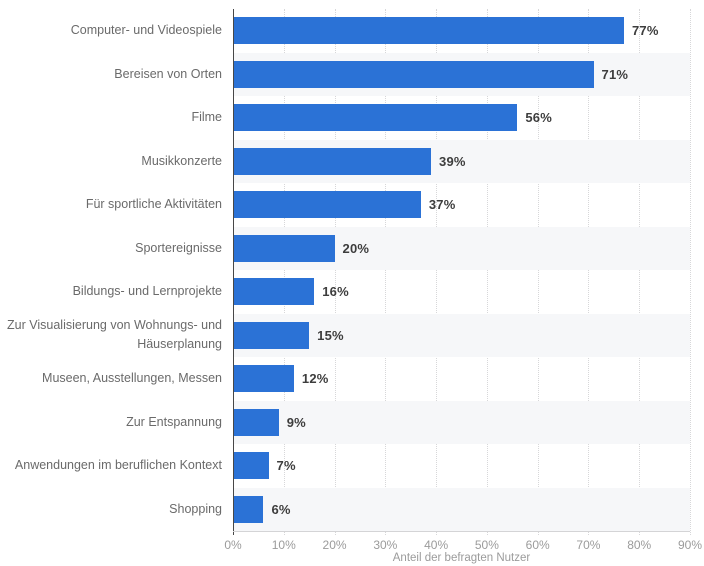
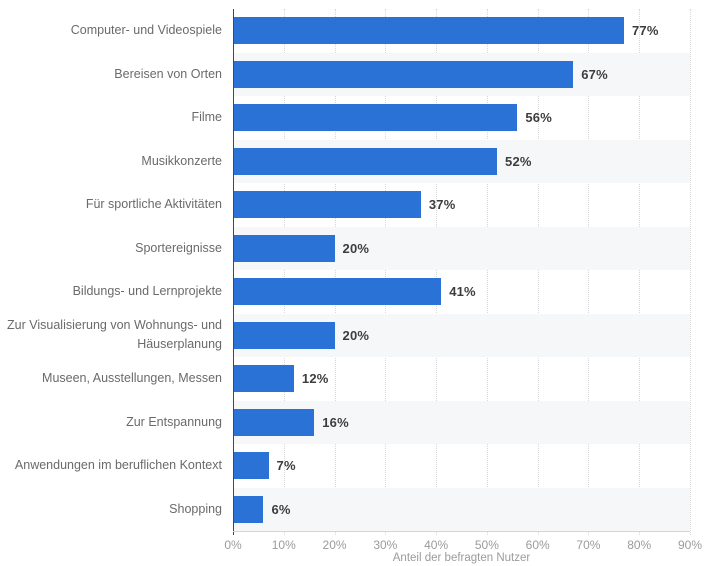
Bereisen von Orten: 71% -> 67%
Musikkonzerte: 39% -> 52%
Bildungs- und Lernprojekte: 16% -> 41%
Zur Visualisierung von Wohnungs- und Häuserplanung: 15% -> 20%
Zur Entspannung: 9% -> 16%
